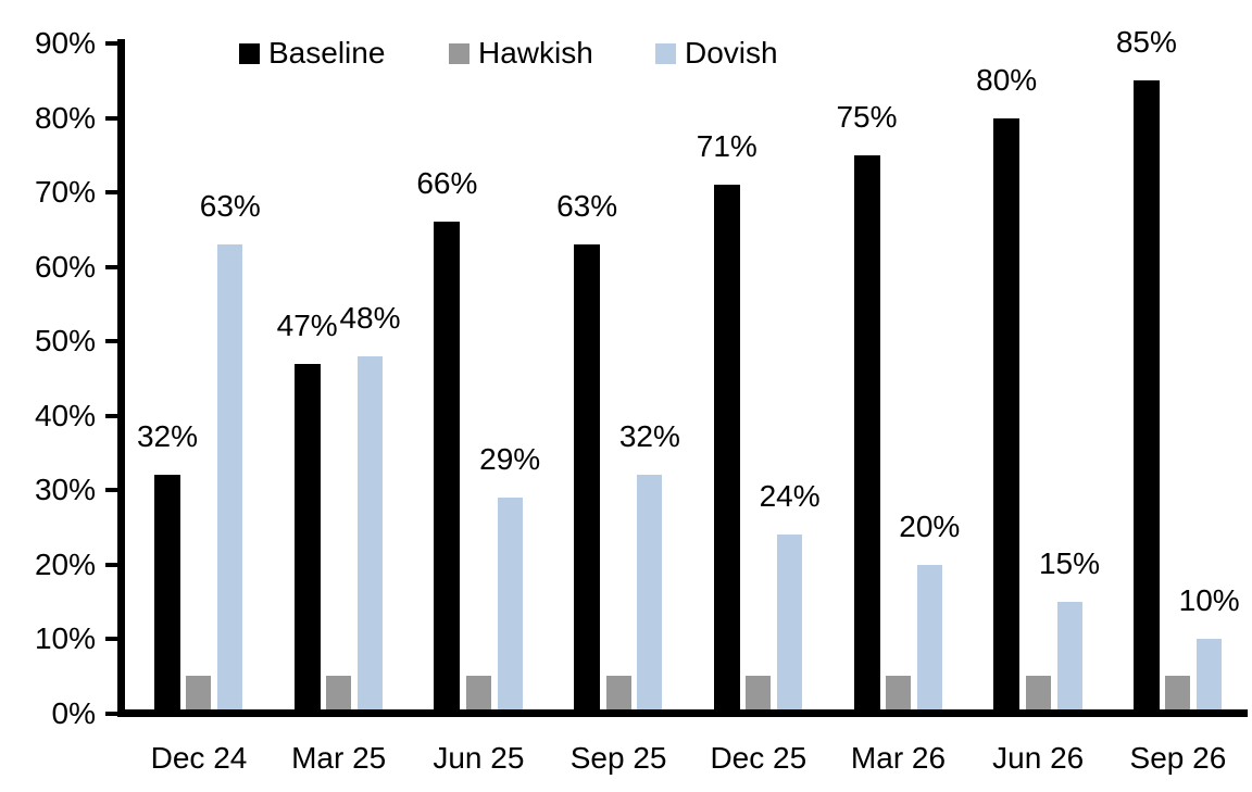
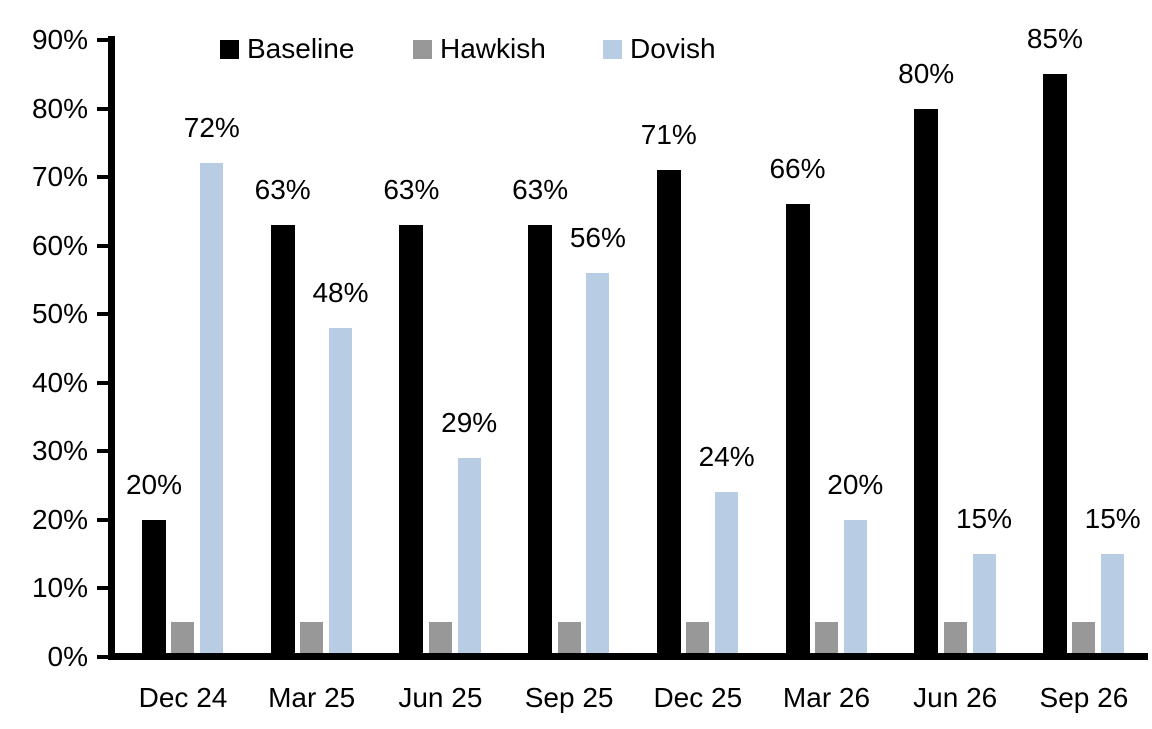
Baseline/Dec 24: 32% -> 20%
Dovish/Dec 24: 63% -> 72%
Baseline/Mar 25: 47% -> 63%
Baseline/Jun 25: 66% -> 63%
Dovish/Sep 25: 32% -> 56%
Baseline/Mar 26: 75% -> 66%
Dovish/Sep 26: 10% -> 15%
